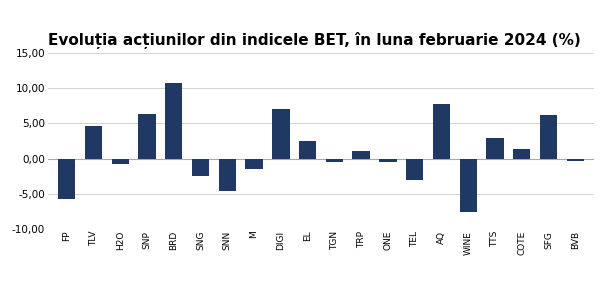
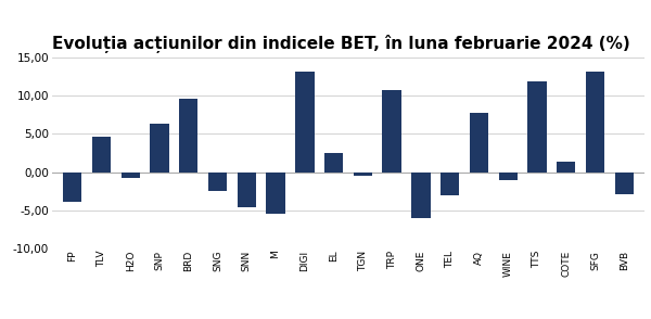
FP: -5,7 -> -3,8
BRD: 10,8 -> 9,6
M: -1,5 -> -5,4
DIGI: 7,0 -> 13,2
TRP: 1,1 -> 10,8
ONE: -0,5 -> -6,0
WINE: -7,5 -> -1,0
TTS: 3,0 -> 11,8
SFG: 6,2 -> 13,2
BVB: -0,3 -> -2,8
